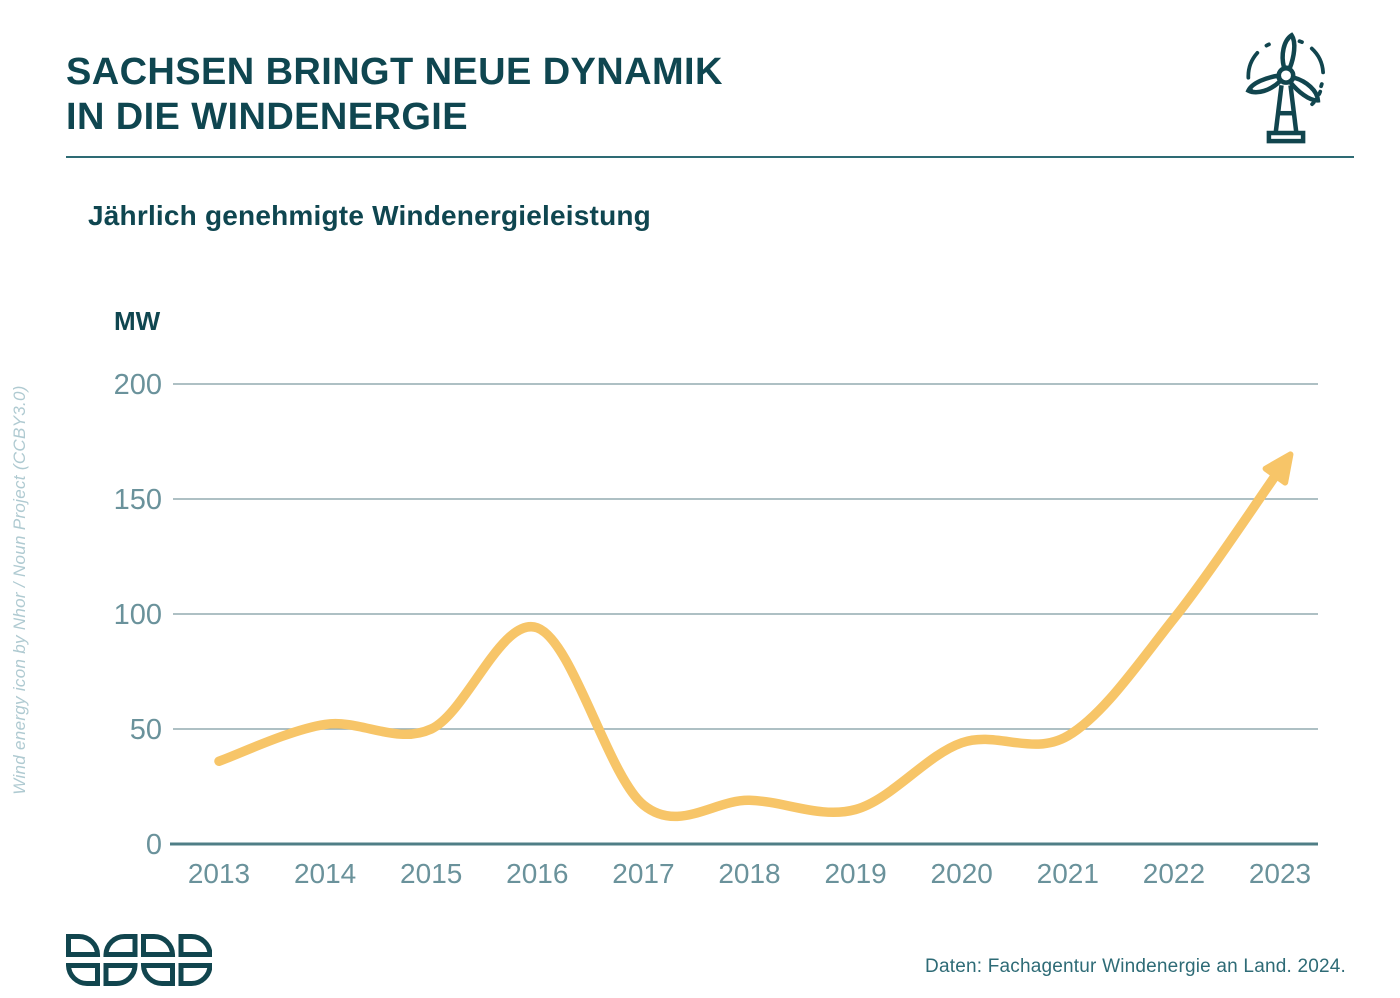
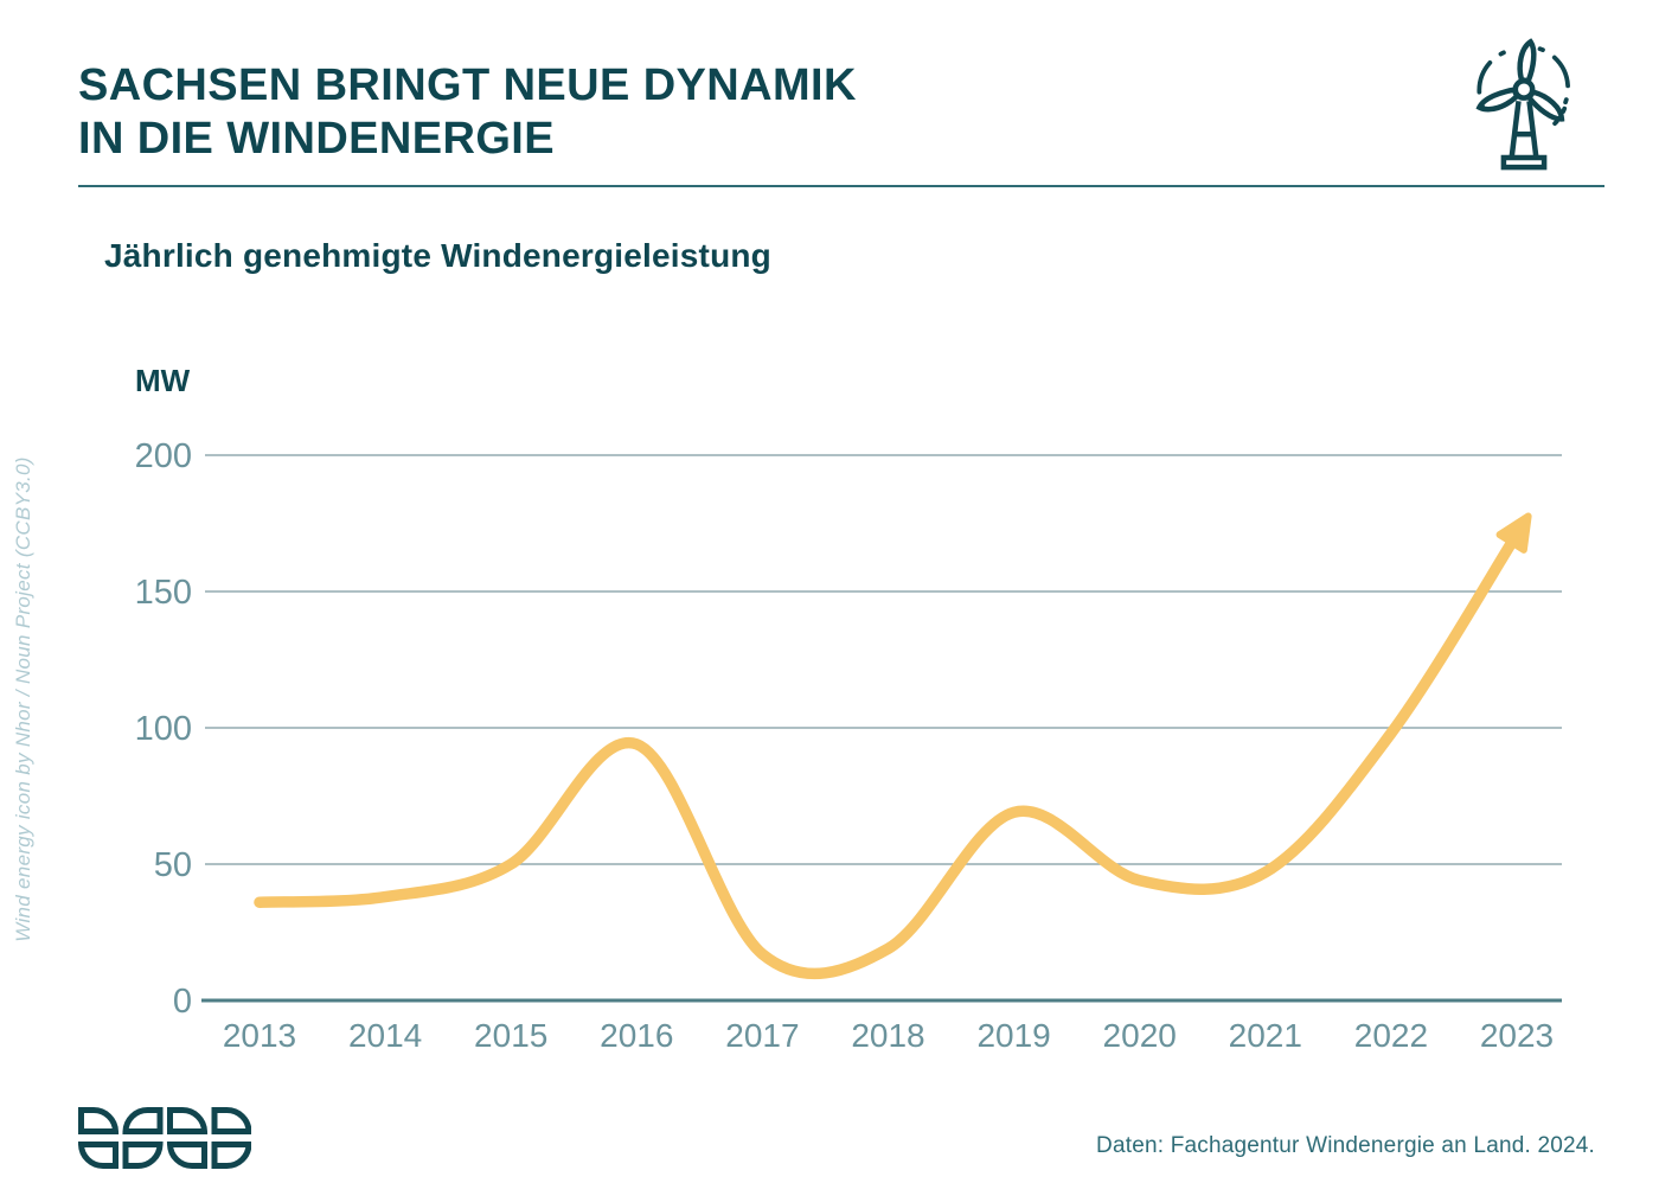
2014: 52 -> 38
2019: 15 -> 69
2023: 163 -> 171
